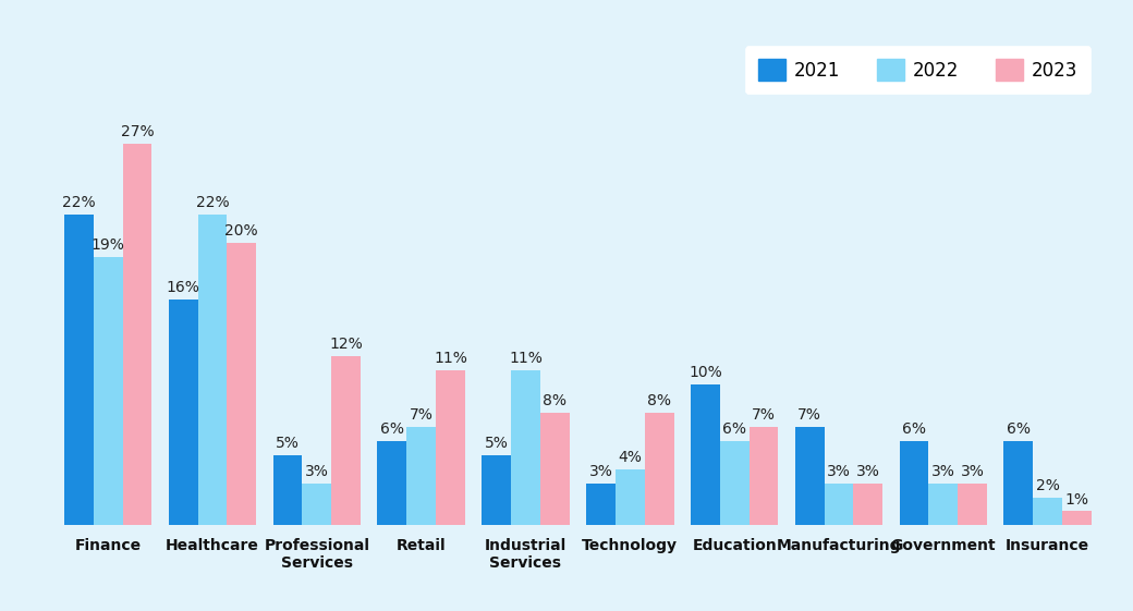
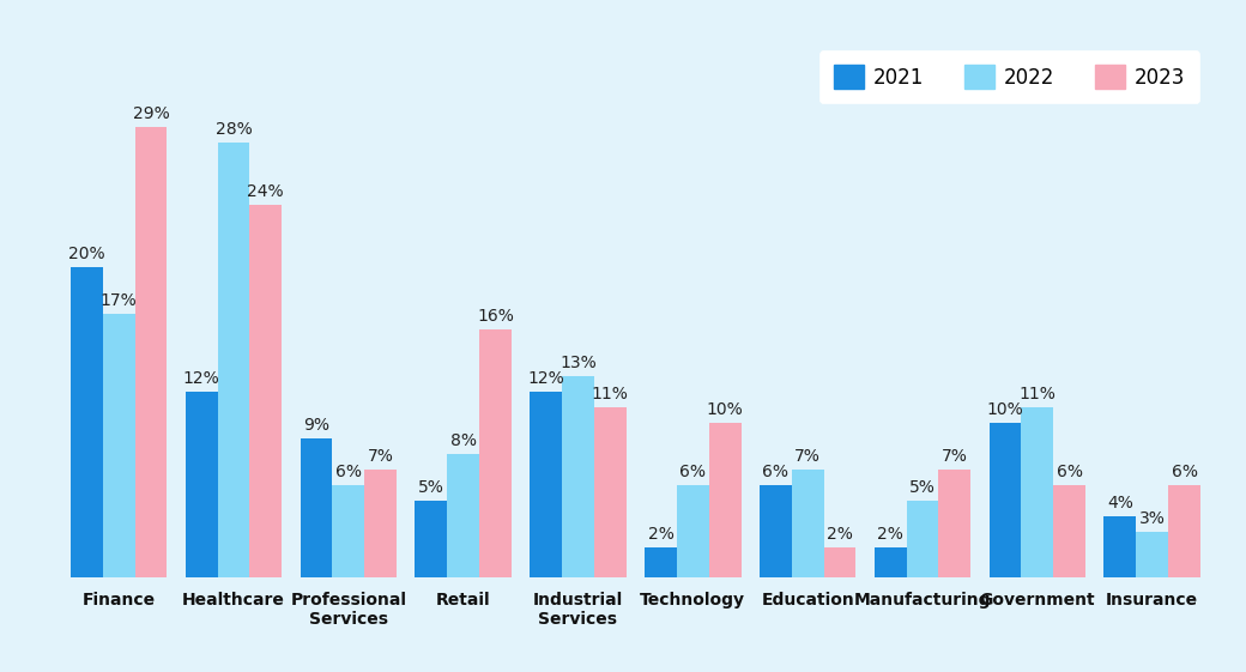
2021/Finance: 22% -> 20%
2022/Finance: 19% -> 17%
2023/Finance: 27% -> 29%
2021/Healthcare: 16% -> 12%
2022/Healthcare: 22% -> 28%
2023/Healthcare: 20% -> 24%
2021/Professional Services: 5% -> 9%
2022/Professional Services: 3% -> 6%
2023/Professional Services: 12% -> 7%
2021/Retail: 6% -> 5%
2022/Retail: 7% -> 8%
2023/Retail: 11% -> 16%
2021/Industrial Services: 5% -> 12%
2022/Industrial Services: 11% -> 13%
2023/Industrial Services: 8% -> 11%
2021/Technology: 3% -> 2%
2022/Technology: 4% -> 6%
2023/Technology: 8% -> 10%
2021/Education: 10% -> 6%
2022/Education: 6% -> 7%
2023/Education: 7% -> 2%
2021/Manufacturing: 7% -> 2%
2022/Manufacturing: 3% -> 5%
2023/Manufacturing: 3% -> 7%
2021/Government: 6% -> 10%
2022/Government: 3% -> 11%
2023/Government: 3% -> 6%
2021/Insurance: 6% -> 4%
2022/Insurance: 2% -> 3%
2023/Insurance: 1% -> 6%
